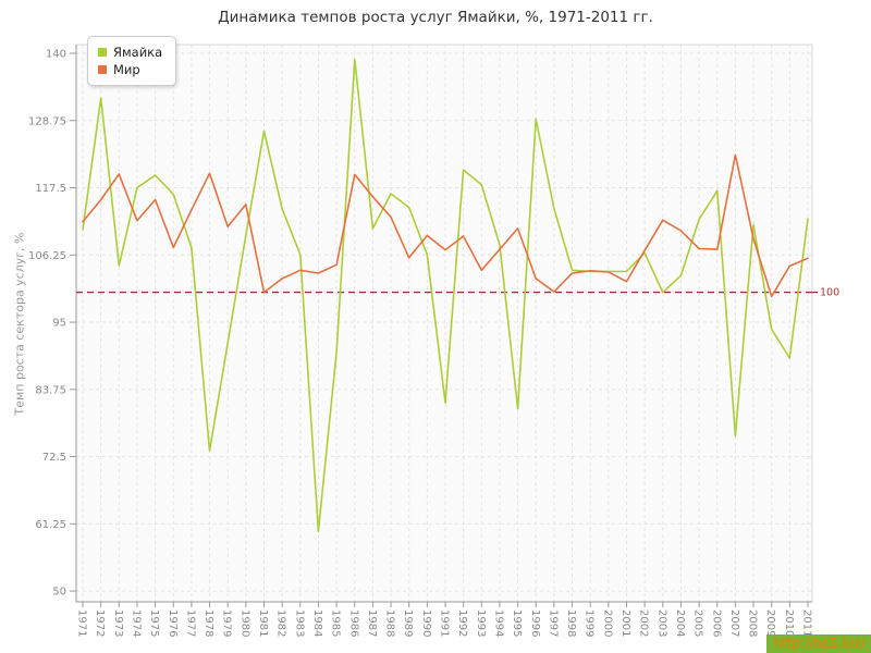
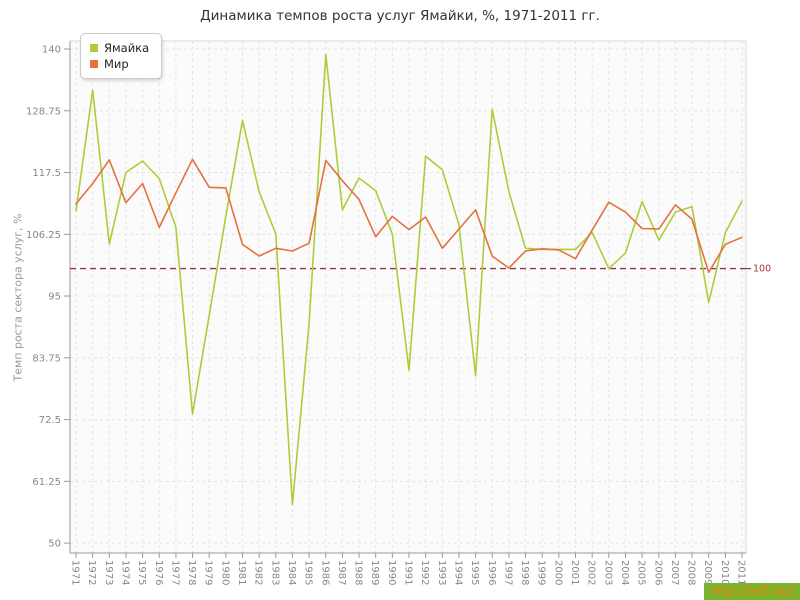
Мир/1979: 111 -> 115
Мир/1981: 100 -> 104
Ямайка/1984: 60 -> 57
Ямайка/2006: 117 -> 105
Ямайка/2007: 76 -> 110
Мир/2007: 123 -> 112
Ямайка/2010: 89 -> 106
